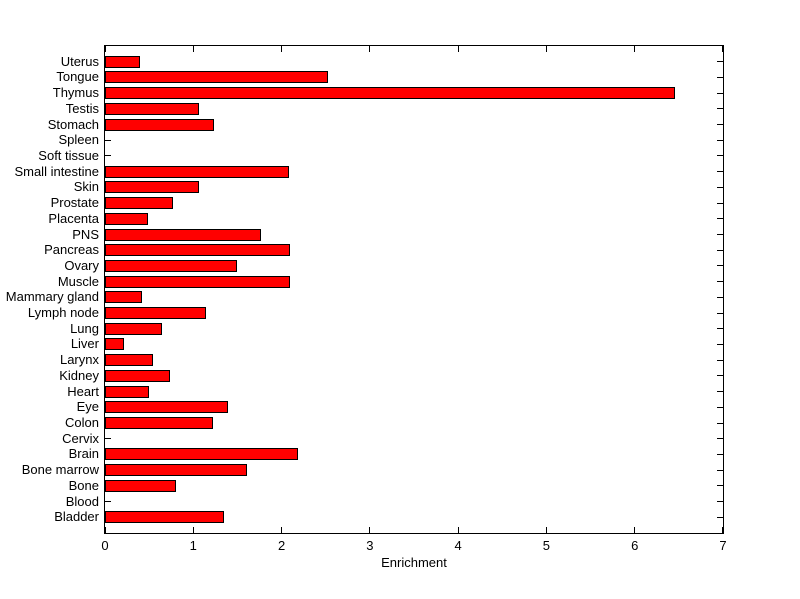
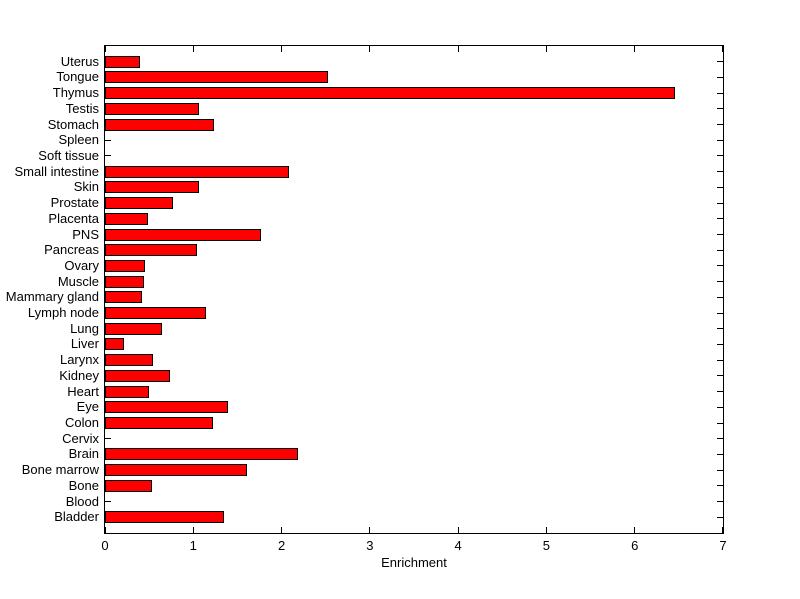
Pancreas: 2.1 -> 1.0
Ovary: 1.5 -> 0.5
Muscle: 2.1 -> 0.4
Bone: 0.8 -> 0.5
